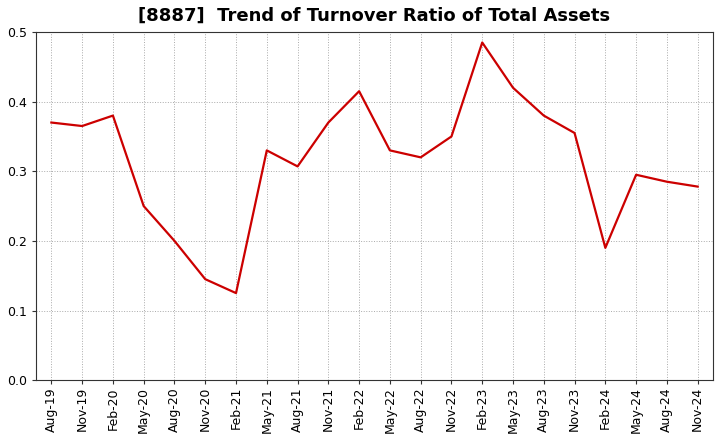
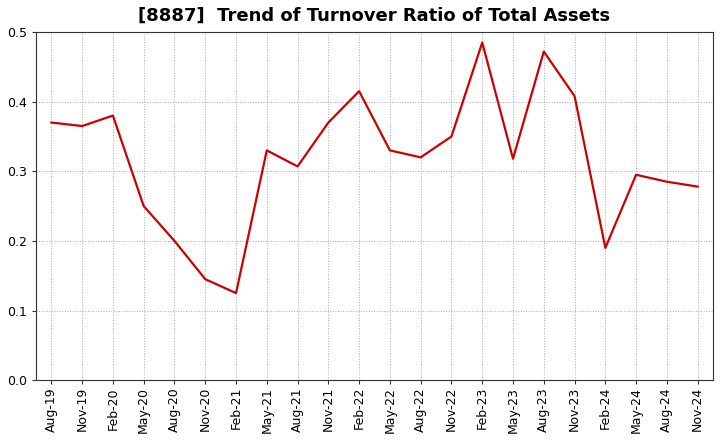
May-23: 0.420 -> 0.318
Aug-23: 0.380 -> 0.472
Nov-23: 0.355 -> 0.408
